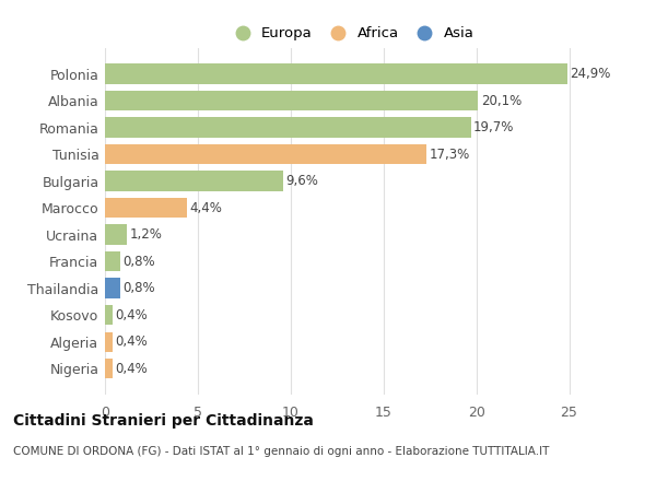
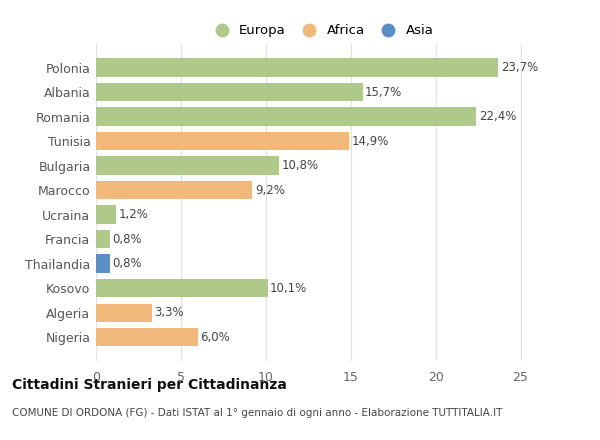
Polonia: 24,9% -> 23,7%
Albania: 20,1% -> 15,7%
Romania: 19,7% -> 22,4%
Tunisia: 17,3% -> 14,9%
Bulgaria: 9,6% -> 10,8%
Marocco: 4,4% -> 9,2%
Kosovo: 0,4% -> 10,1%
Algeria: 0,4% -> 3,3%
Nigeria: 0,4% -> 6,0%
